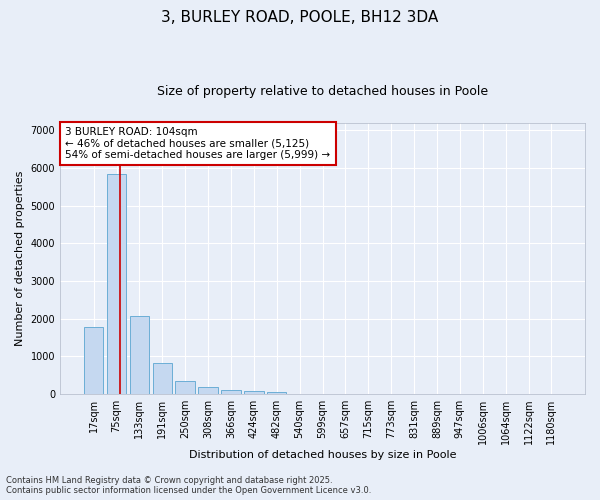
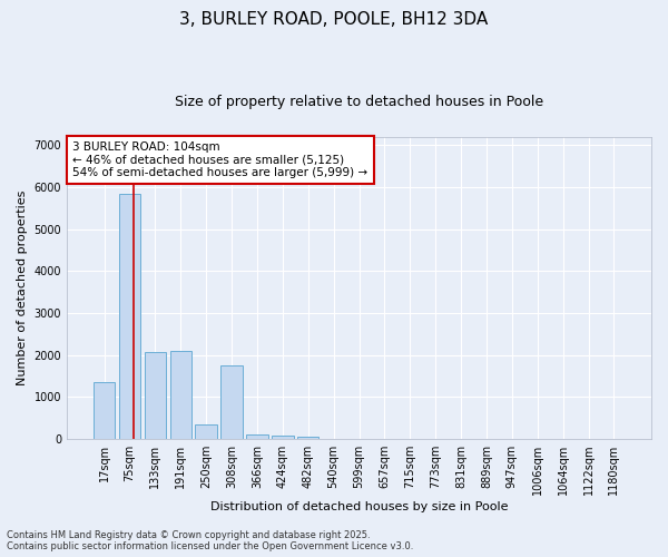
17sqm: 1780 -> 1350
191sqm: 820 -> 2100
308sqm: 190 -> 1750
